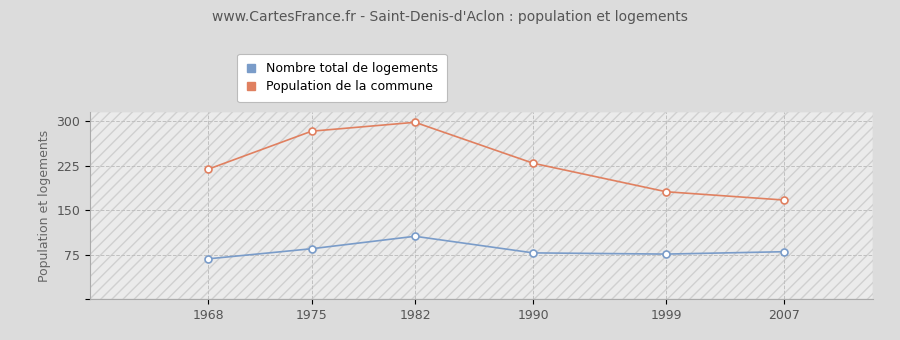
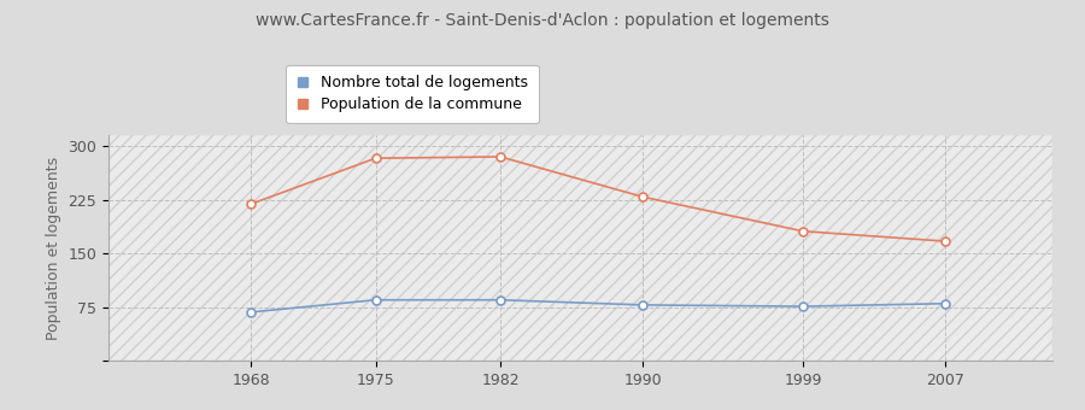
Nombre total de logements/1982: 106 -> 85
Population de la commune/1982: 298 -> 285
